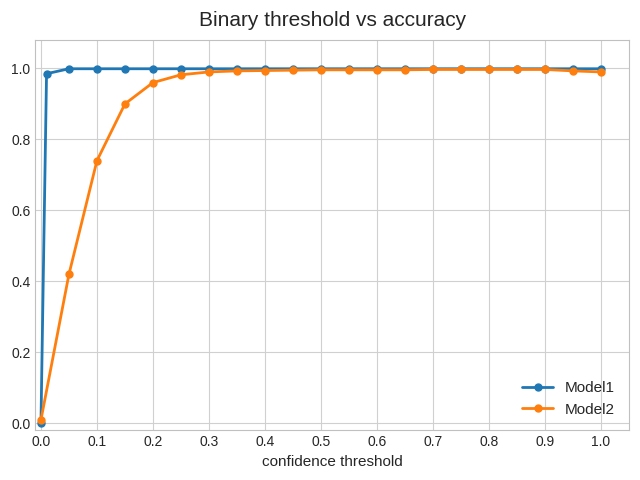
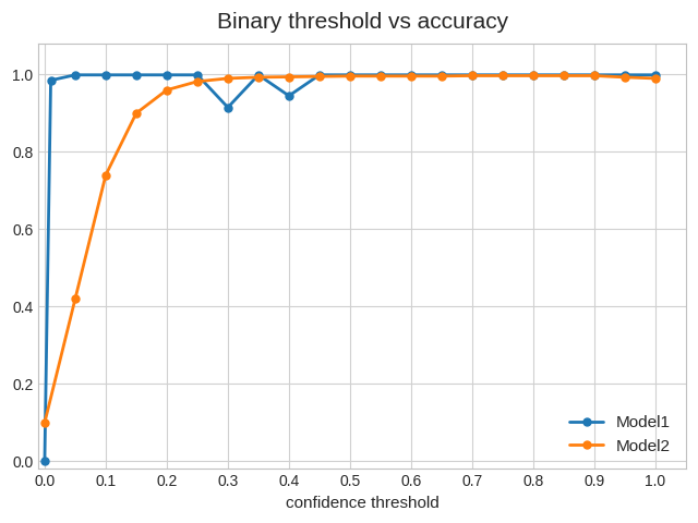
Model2/0.0: 0.010 -> 0.100
Model1/0.3: 0.999 -> 0.915
Model1/0.4: 0.999 -> 0.945
